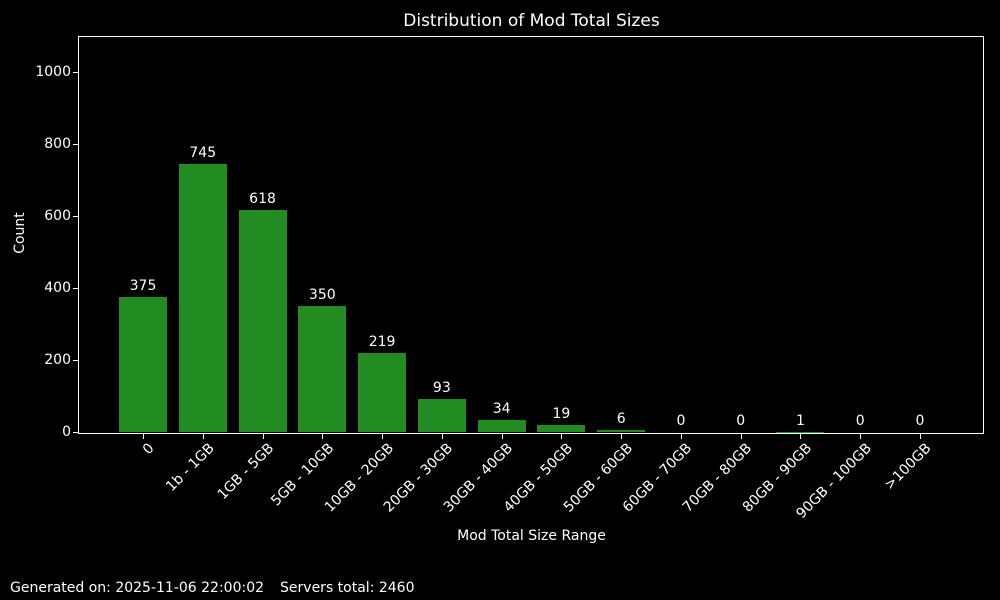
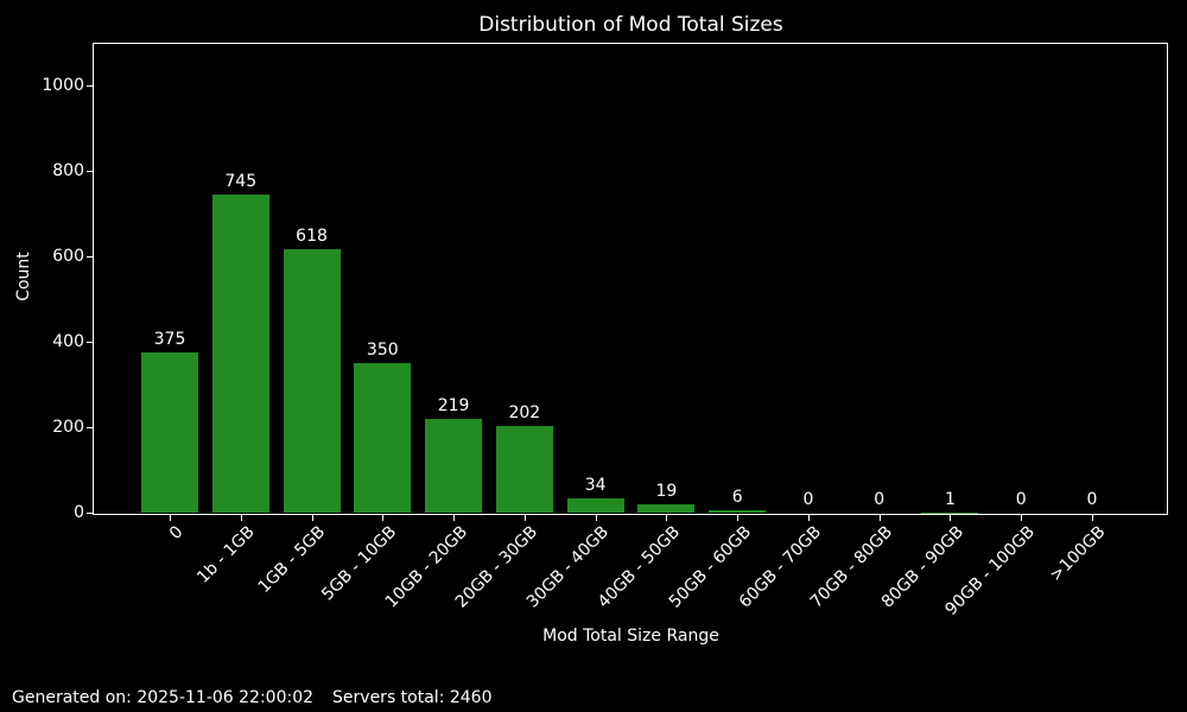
20GB - 30GB: 93 -> 202
